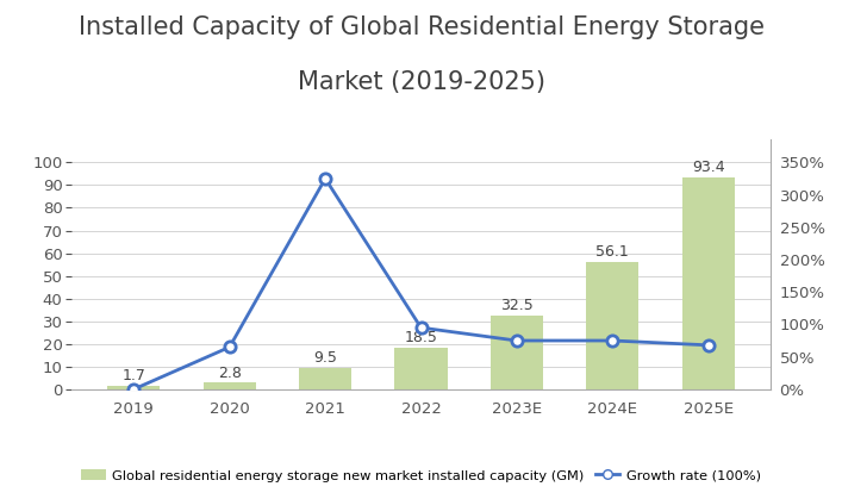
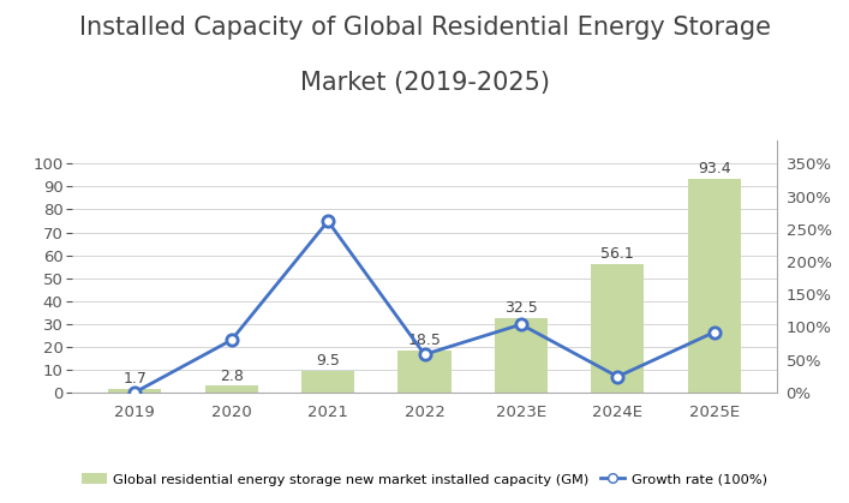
Growth rate (100%)/2020: 65% -> 80%
Growth rate (100%)/2021: 325% -> 262%
Growth rate (100%)/2022: 95% -> 58%
Growth rate (100%)/2023E: 75% -> 104%
Growth rate (100%)/2024E: 75% -> 24%
Growth rate (100%)/2025E: 68% -> 92%
